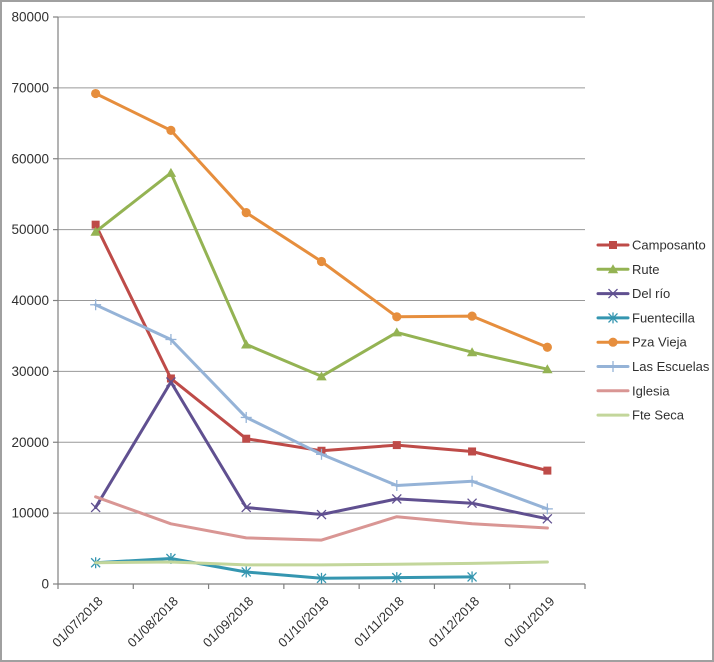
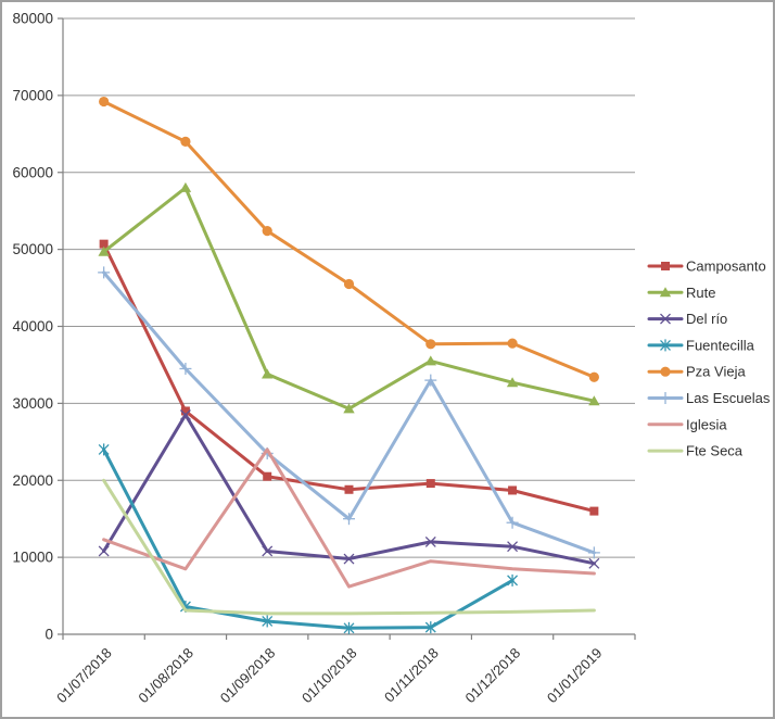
Fuentecilla/01/07/2018: 3000 -> 24000
Las Escuelas/01/07/2018: 39000 -> 47000
Fte Seca/01/07/2018: 3000 -> 20000
Iglesia/01/09/2018: 6000 -> 24000
Las Escuelas/01/10/2018: 18000 -> 15000
Las Escuelas/01/11/2018: 14000 -> 33000
Fuentecilla/01/12/2018: 1000 -> 7000
